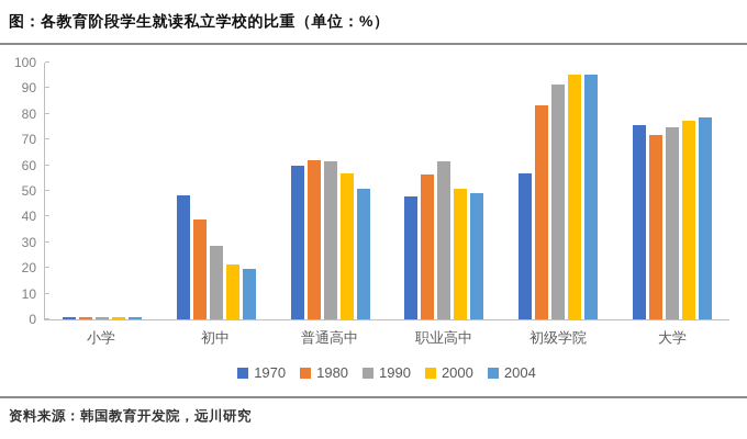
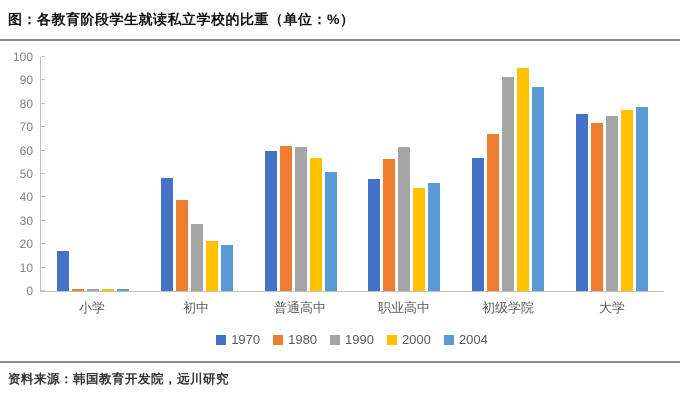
1970/小学: 1 -> 17
2000/职业高中: 51 -> 44
2004/职业高中: 49 -> 46
1980/初级学院: 84 -> 67
2004/初级学院: 96 -> 87
